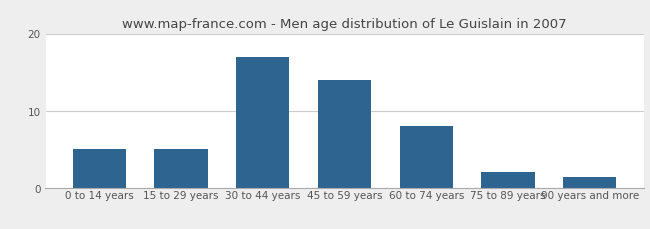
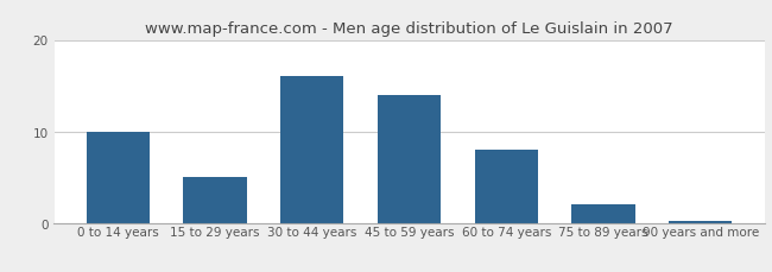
0 to 14 years: 5.0 -> 10.0
30 to 44 years: 17.0 -> 16.0
90 years and more: 1.4 -> 0.2
